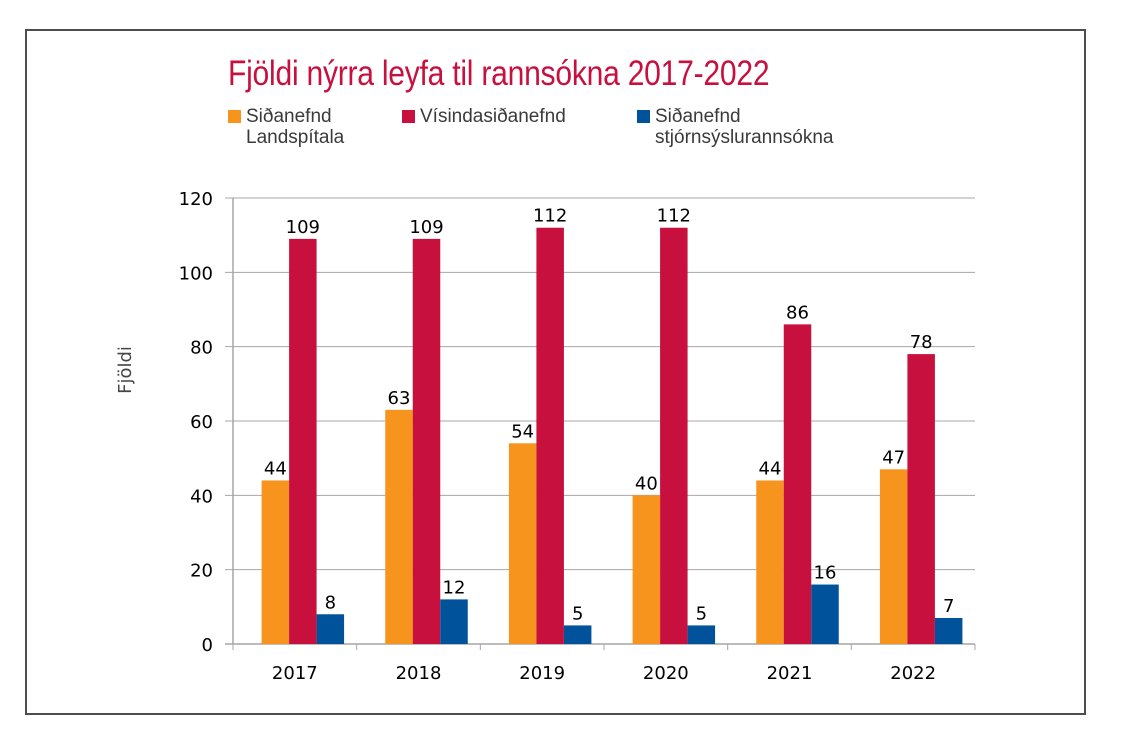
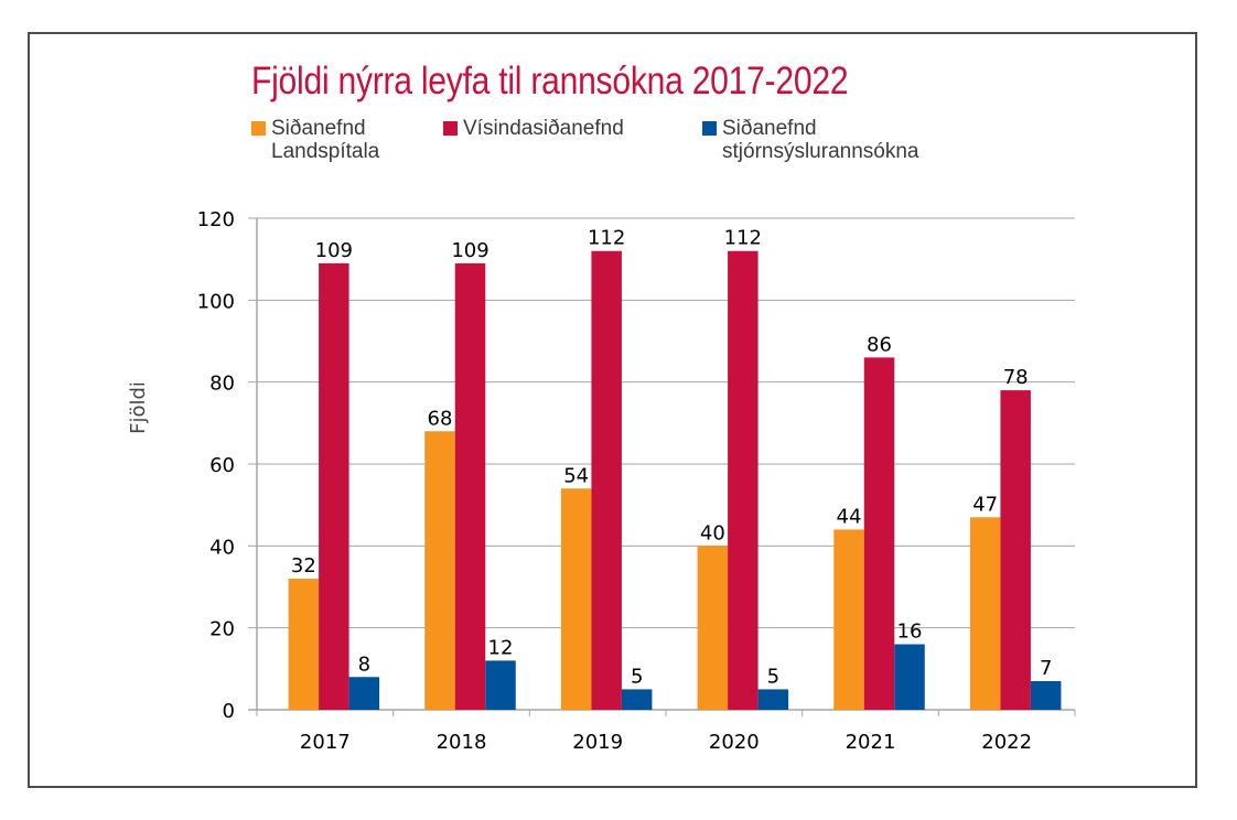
Siðanefnd Landspítala/2017: 44 -> 32
Siðanefnd Landspítala/2018: 63 -> 68
